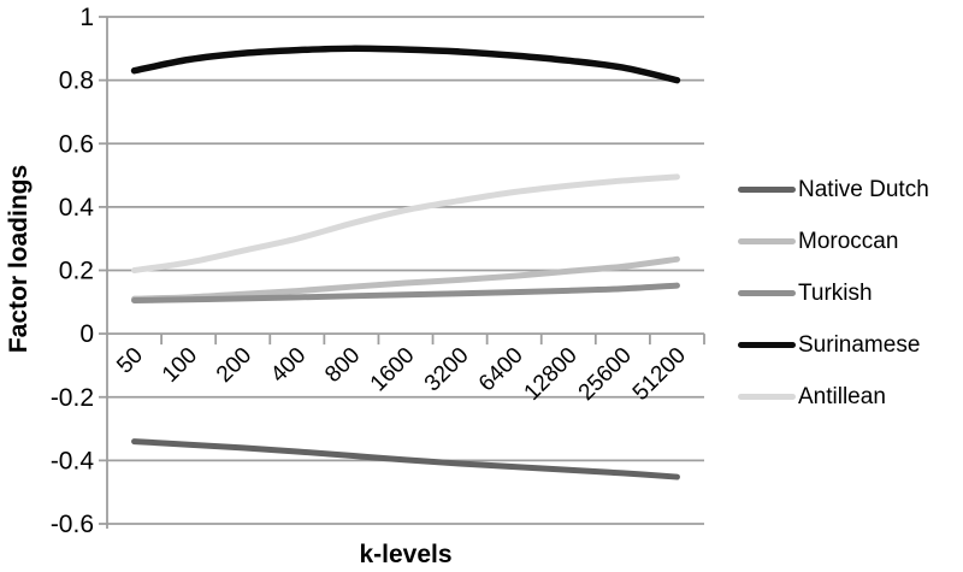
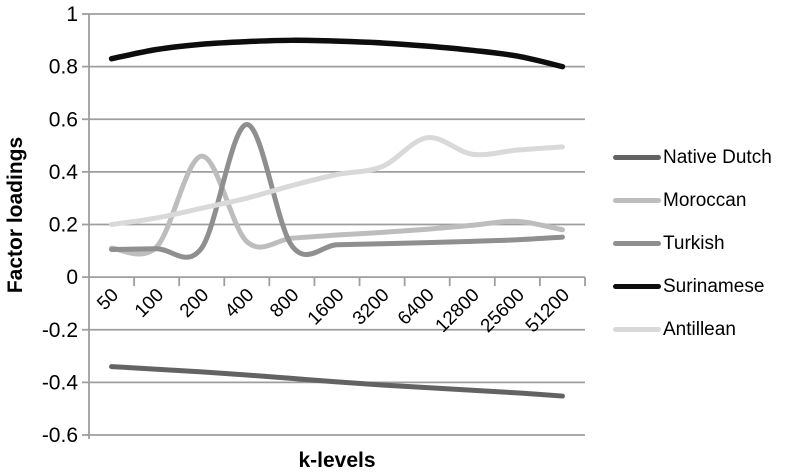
Moroccan/200: 0.12 -> 0.46
Turkish/400: 0.12 -> 0.58
Antillean/6400: 0.45 -> 0.53
Moroccan/51200: 0.23 -> 0.18
